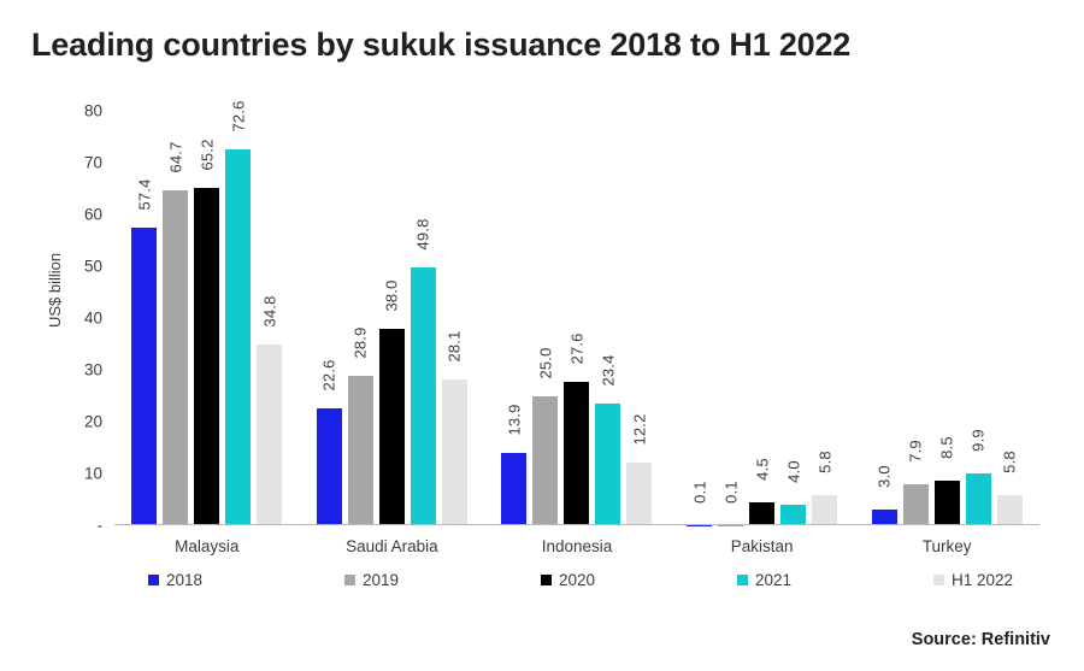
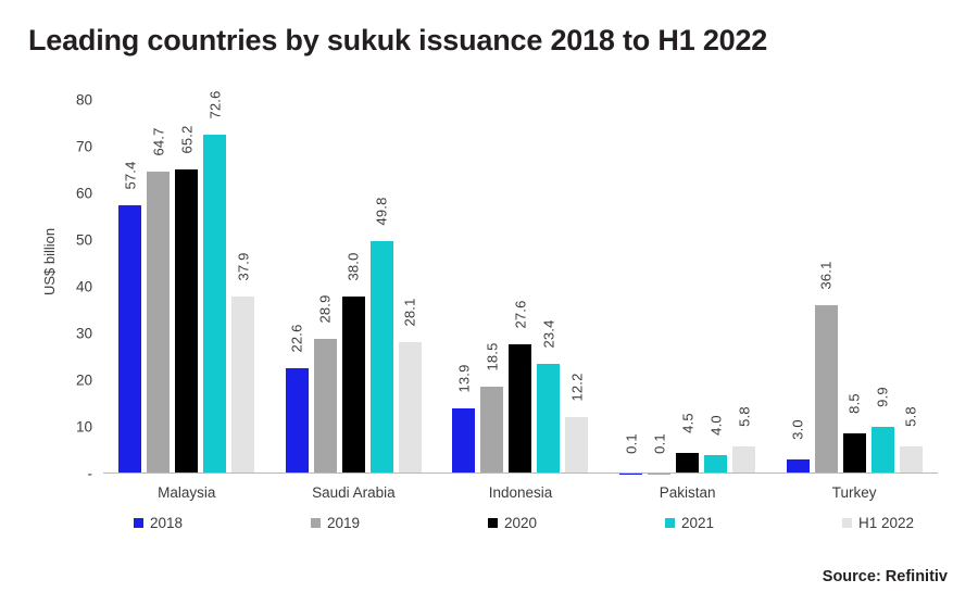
H1 2022/Malaysia: 34.8 -> 37.9
2019/Indonesia: 25.0 -> 18.5
2019/Turkey: 7.9 -> 36.1
